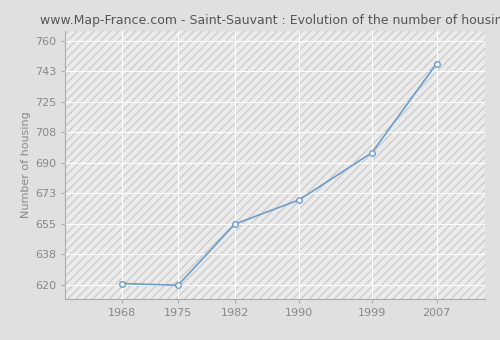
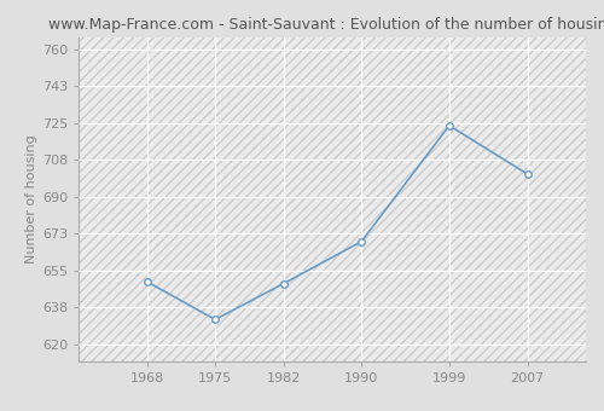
1968: 621 -> 650
1975: 620 -> 632
1982: 655 -> 649
1999: 696 -> 724
2007: 747 -> 701
